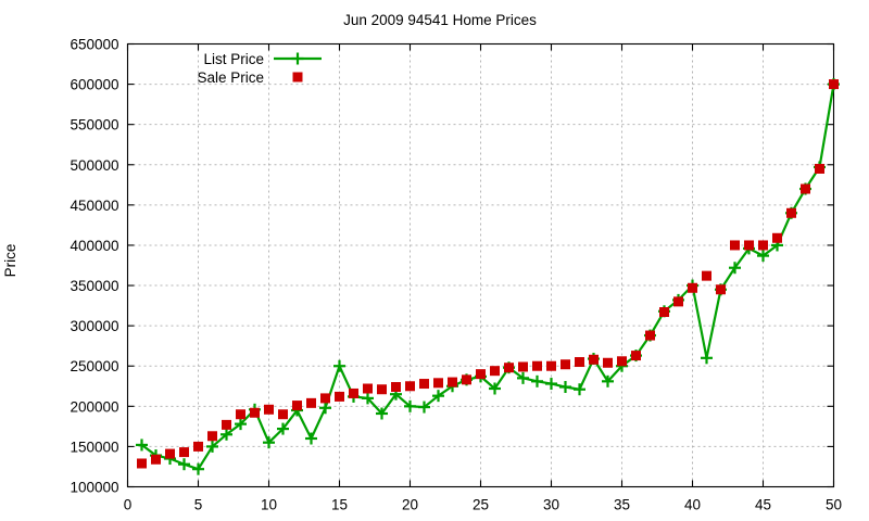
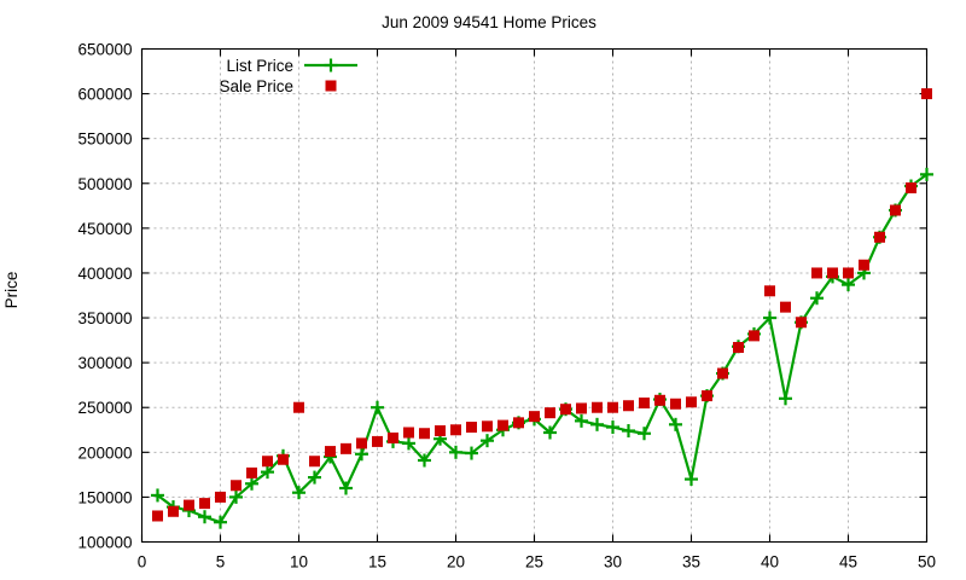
Sale Price/10: 200000 -> 250000
List Price/35: 250000 -> 170000
Sale Price/40: 350000 -> 380000
List Price/50: 600000 -> 510000
